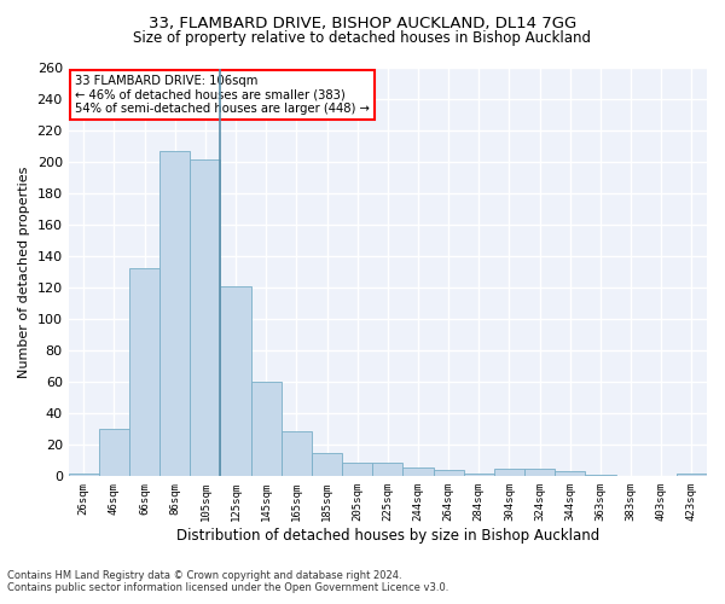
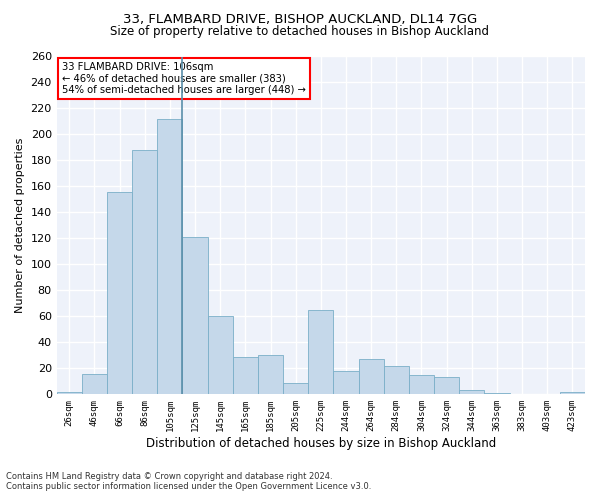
46sqm: 30 -> 16
66sqm: 133 -> 156
86sqm: 207 -> 188
105sqm: 202 -> 212
185sqm: 15 -> 30
225sqm: 9 -> 65
244sqm: 6 -> 18
264sqm: 4 -> 27
284sqm: 2 -> 22
304sqm: 5 -> 15
324sqm: 5 -> 13
